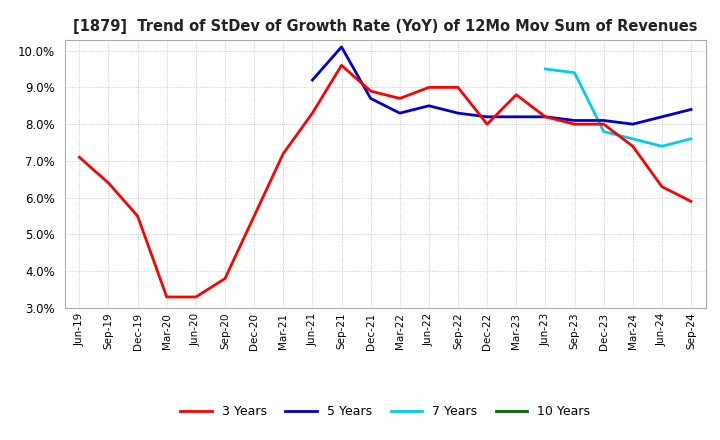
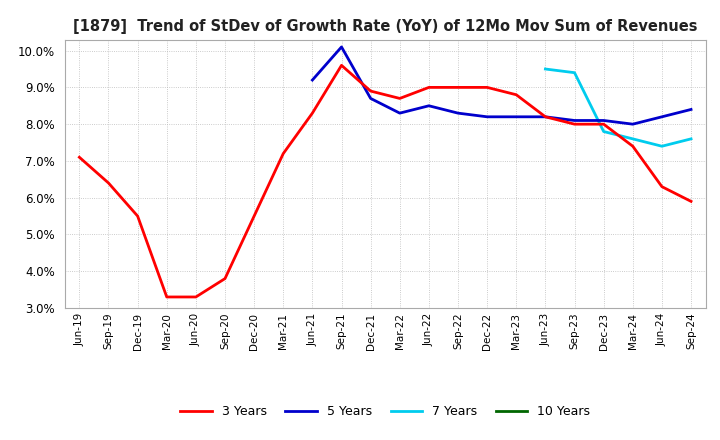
3 Years/Dec-22: 8.0% -> 9.0%
